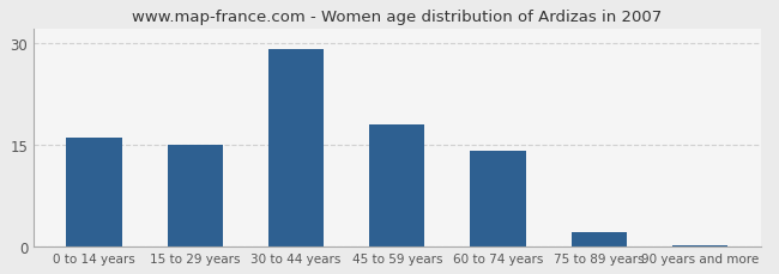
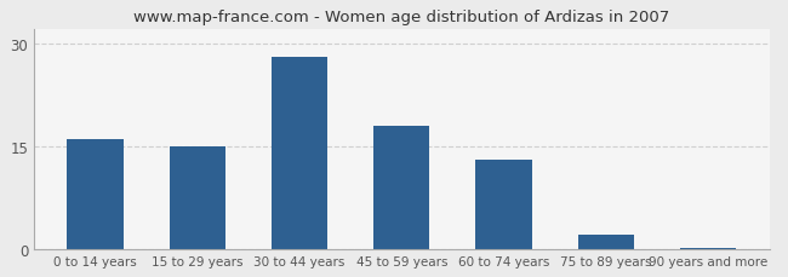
30 to 44 years: 29.0 -> 28.0
60 to 74 years: 14.0 -> 13.0
